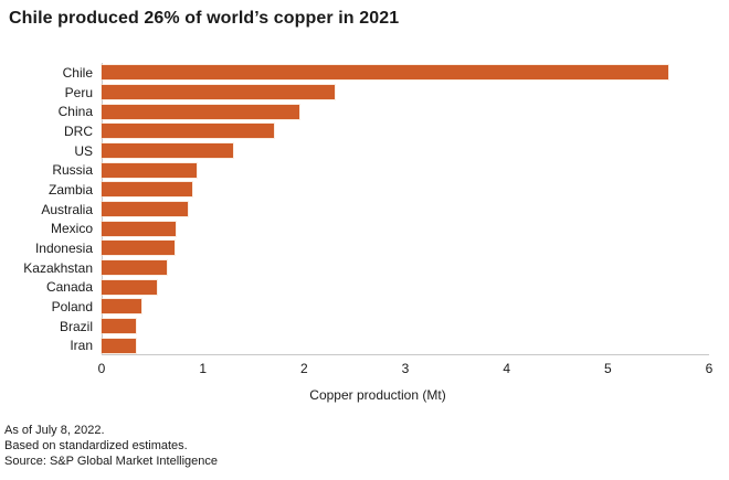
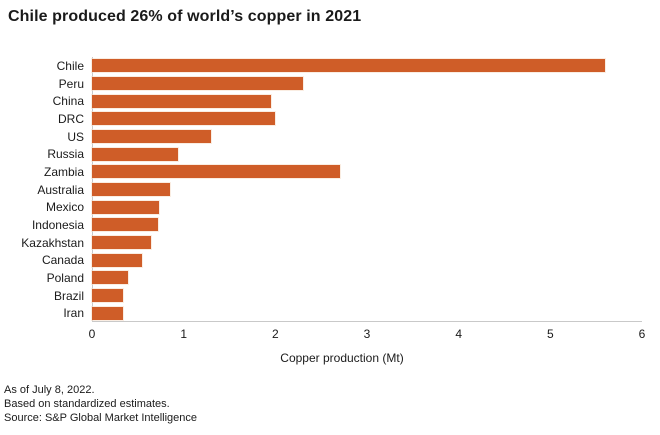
DRC: 1.7 -> 2.0
Zambia: 0.9 -> 2.7
